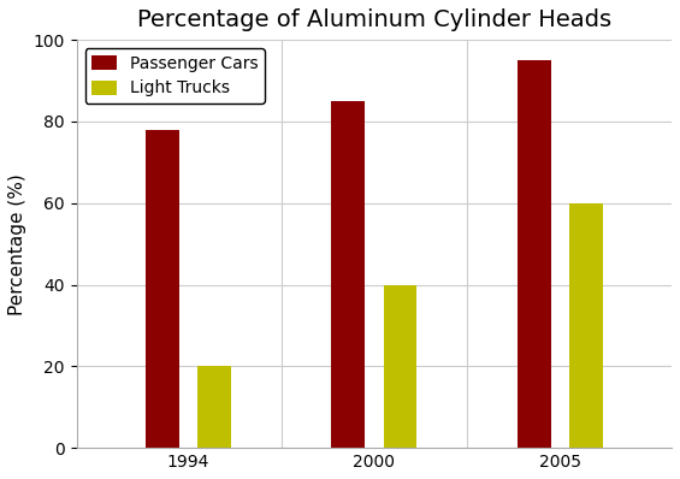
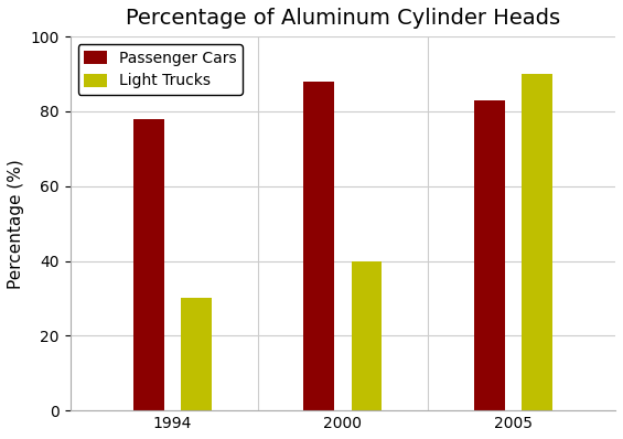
Light Trucks/1994: 20 -> 30
Passenger Cars/2000: 85 -> 88
Passenger Cars/2005: 95 -> 83
Light Trucks/2005: 60 -> 90
